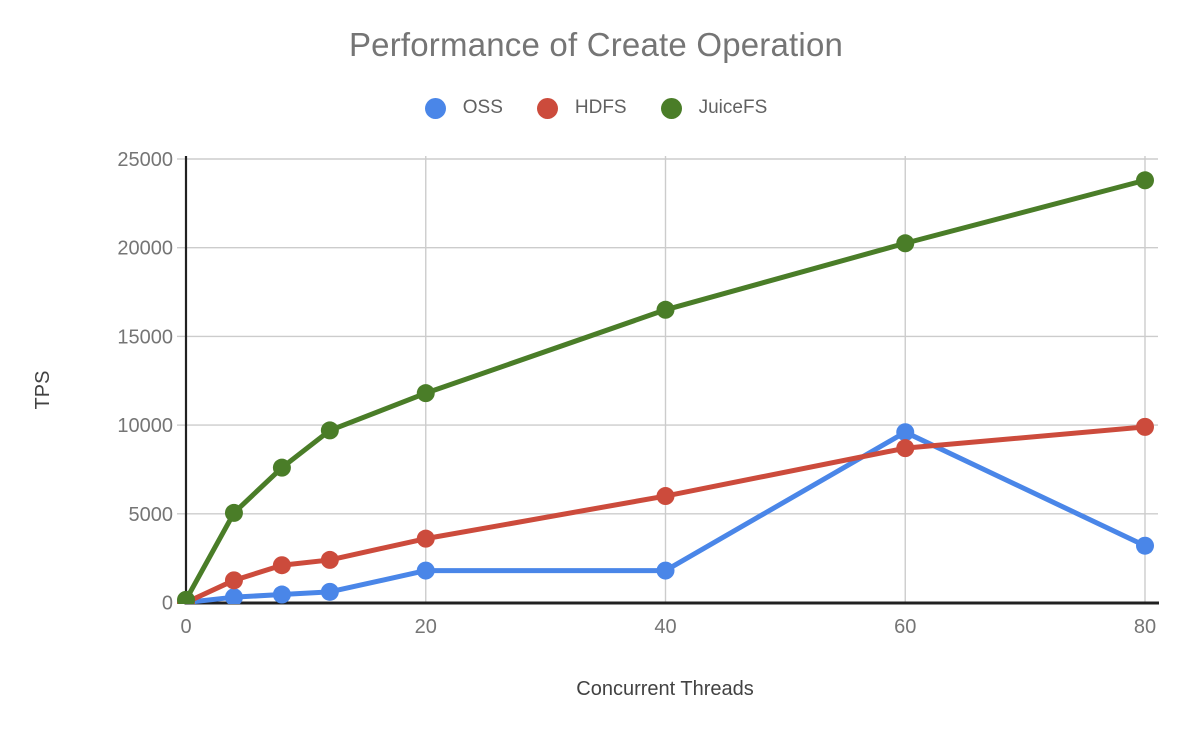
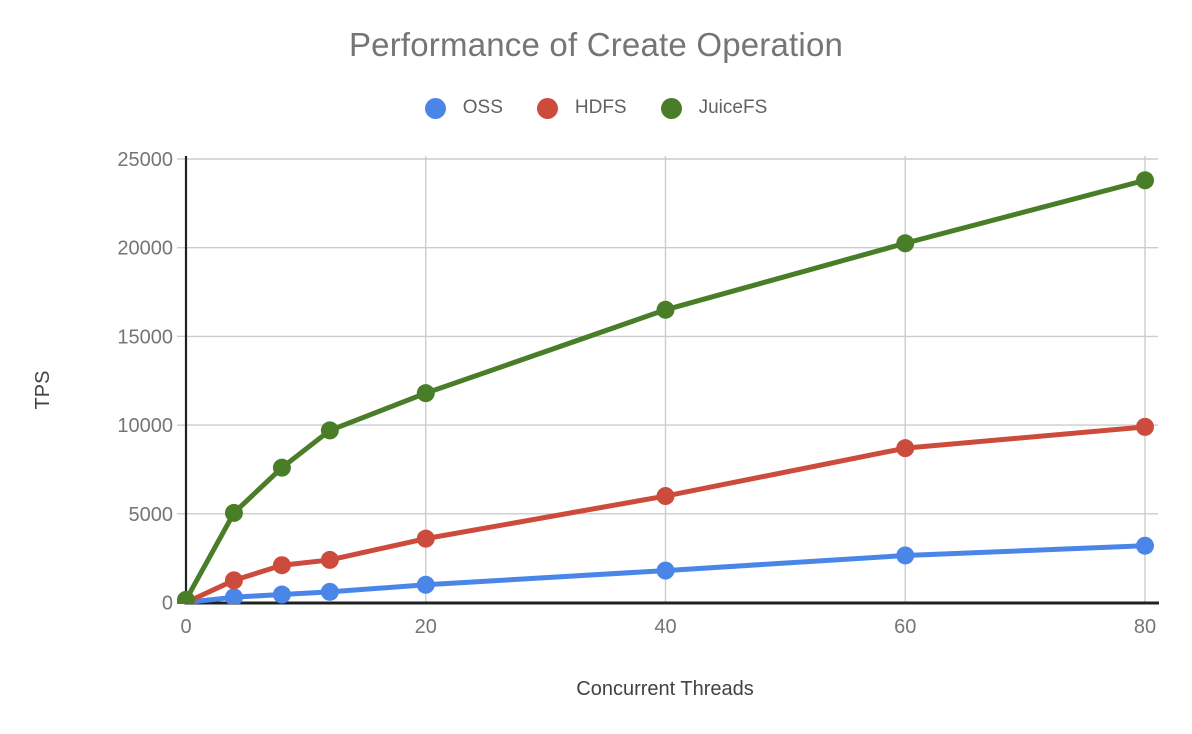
OSS/20: 1800 -> 1000
OSS/60: 9600 -> 2600
